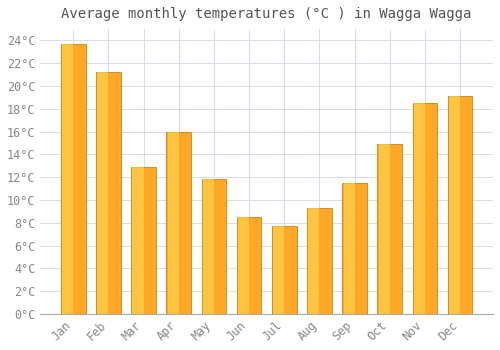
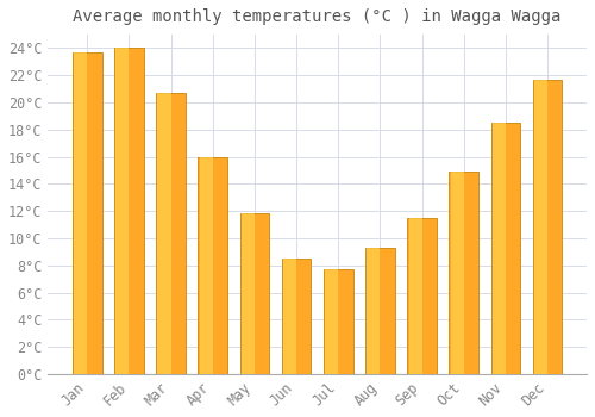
Feb: 21.2°C -> 24.0°C
Mar: 12.9°C -> 20.7°C
Dec: 19.1°C -> 21.7°C
